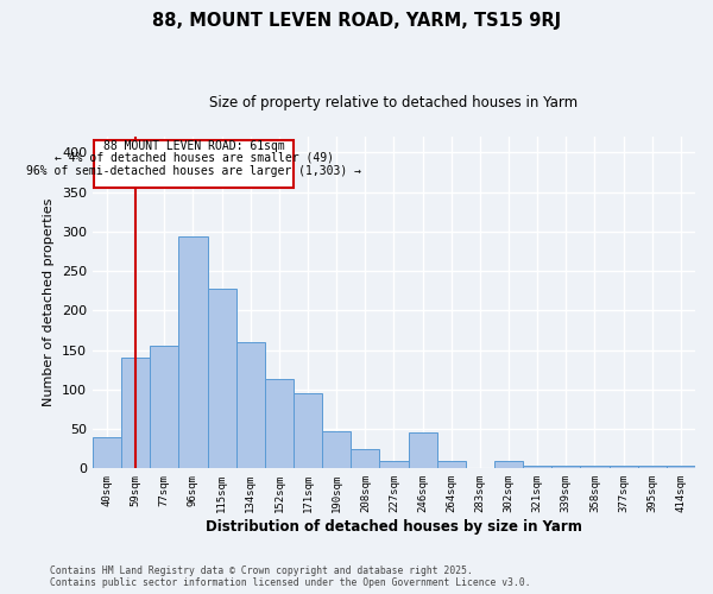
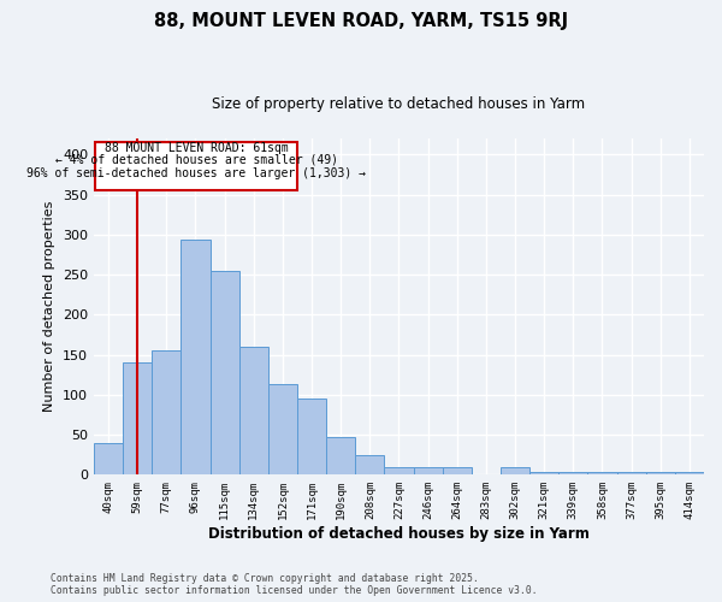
115sqm: 228 -> 255
246sqm: 46 -> 10
